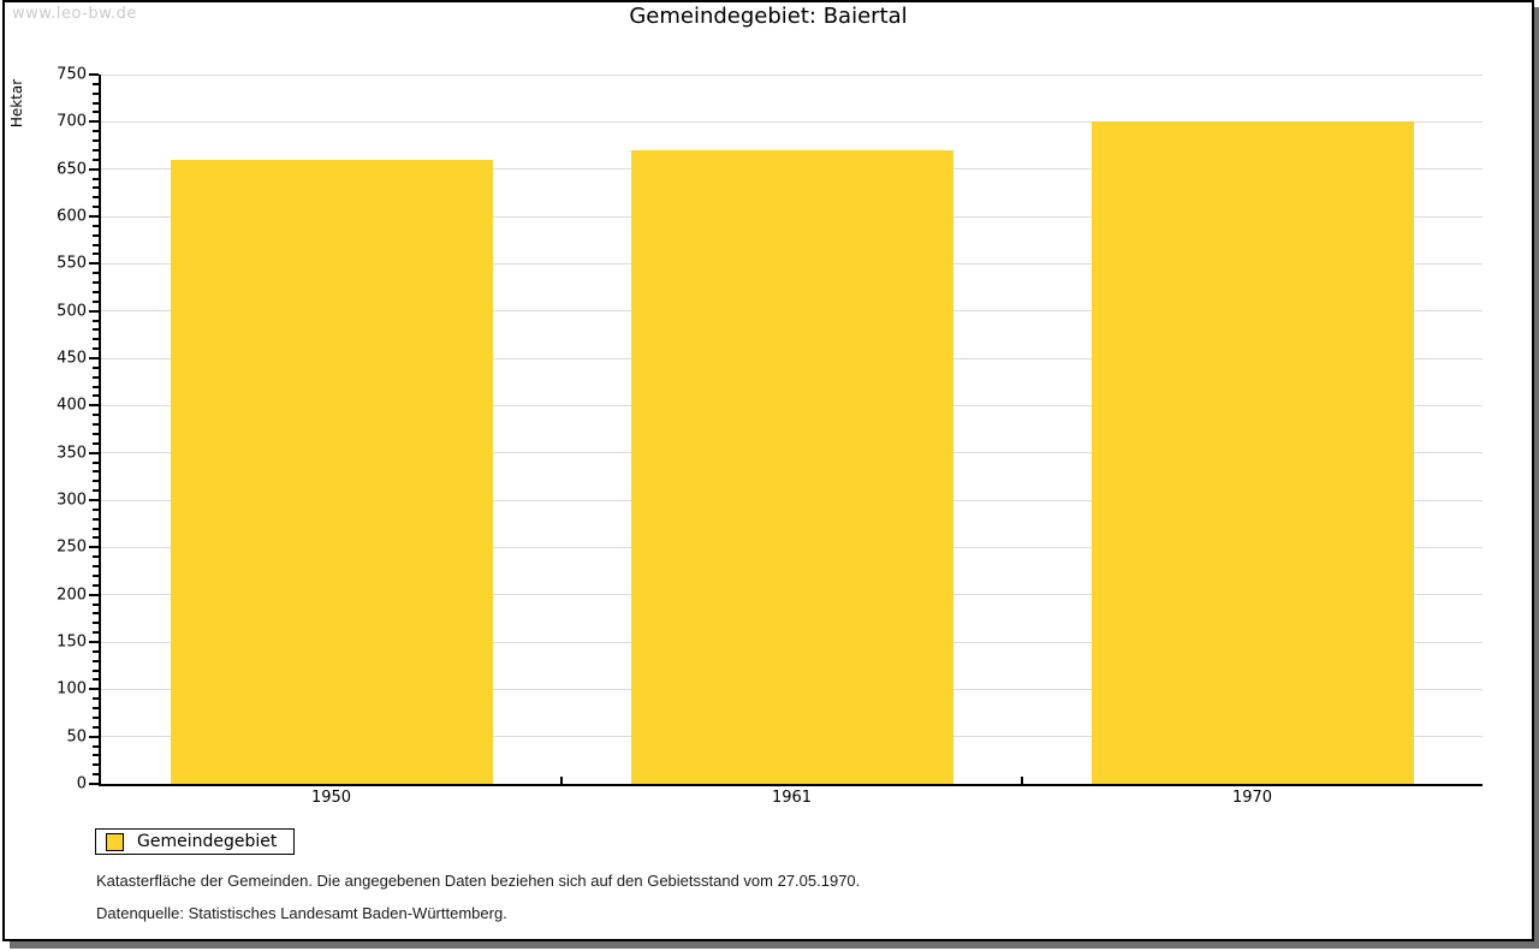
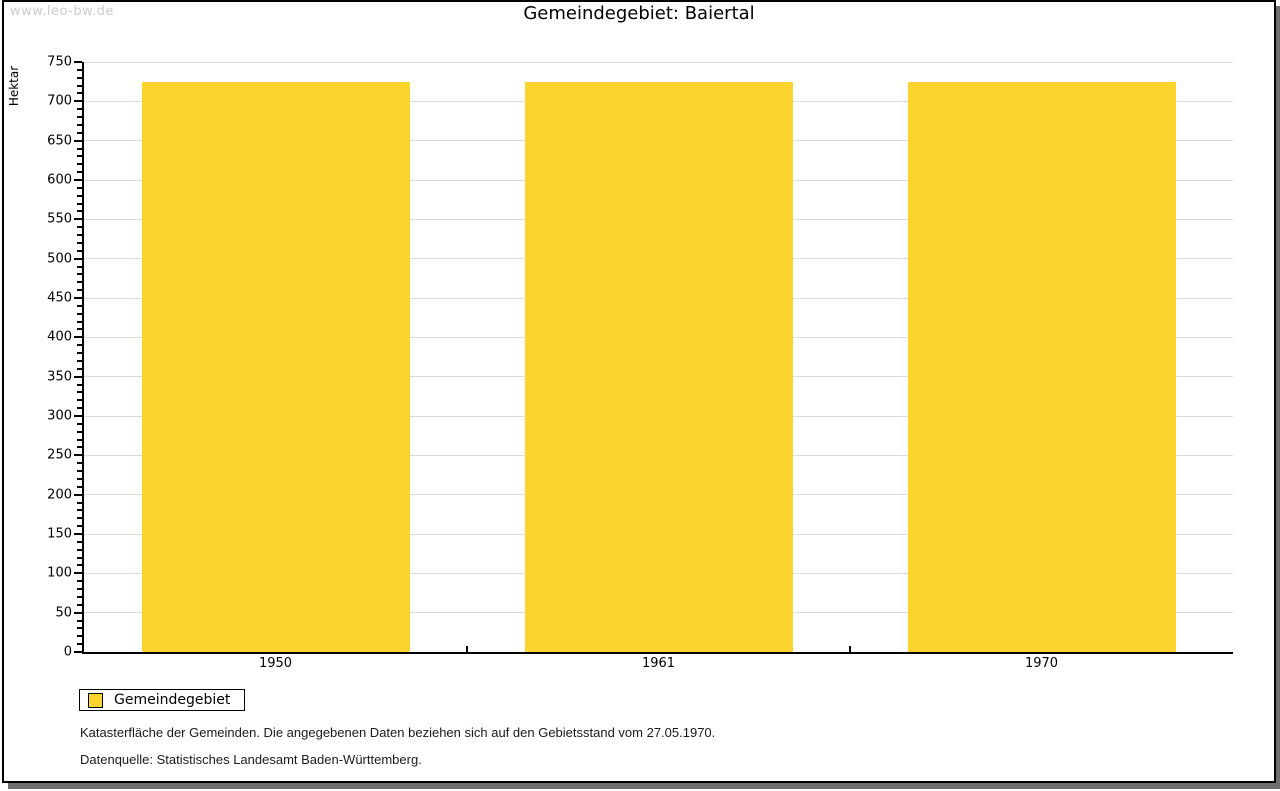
1950: 660 -> 720
1961: 670 -> 720
1970: 700 -> 720
